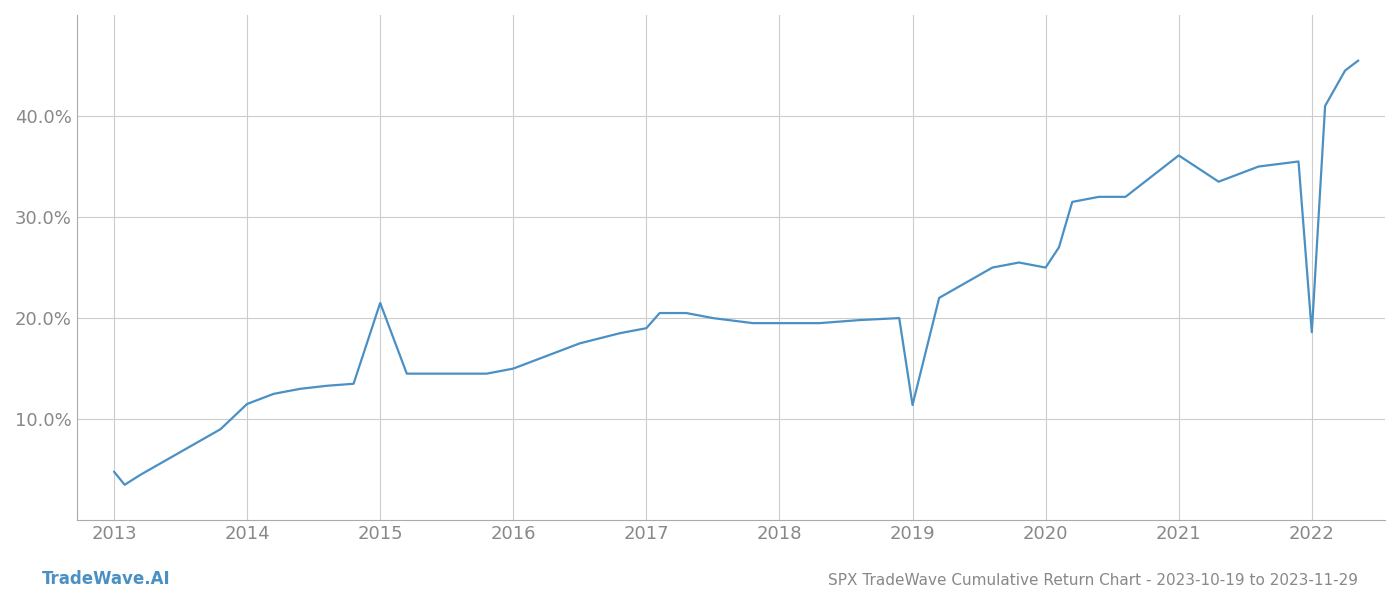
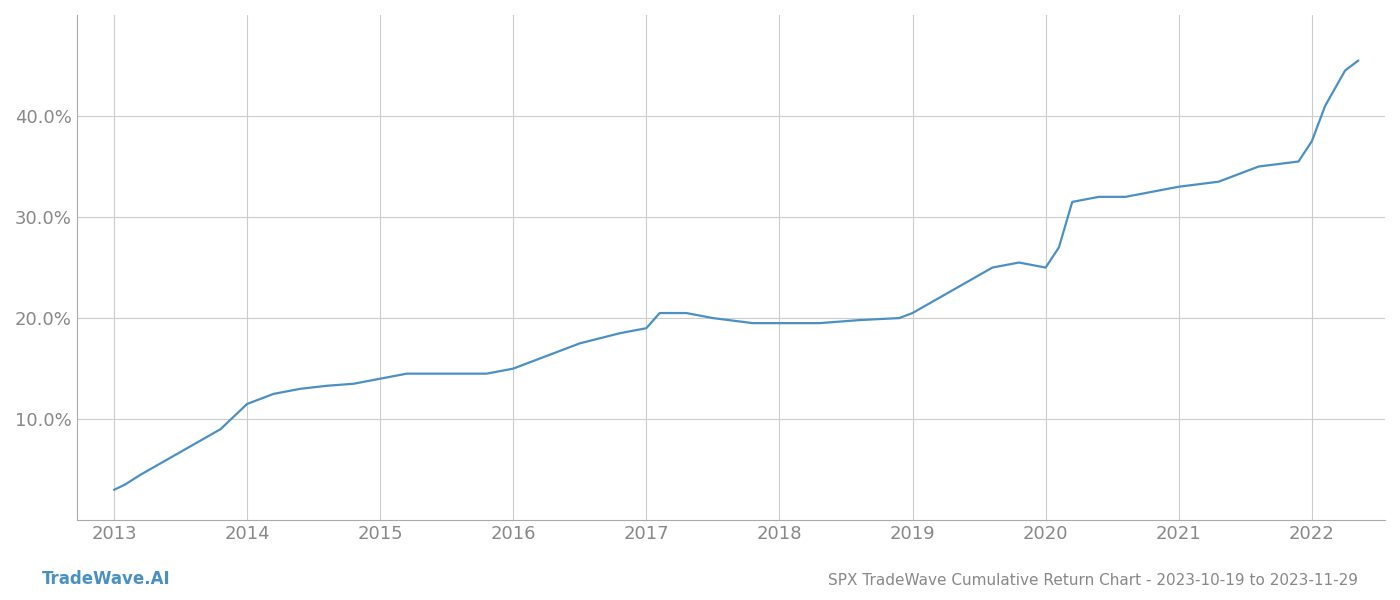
2013: 4.8% -> 3.0%
2015: 21.5% -> 14.0%
2019: 11.4% -> 20.5%
2021: 36.1% -> 33.0%
2022: 18.6% -> 37.5%
